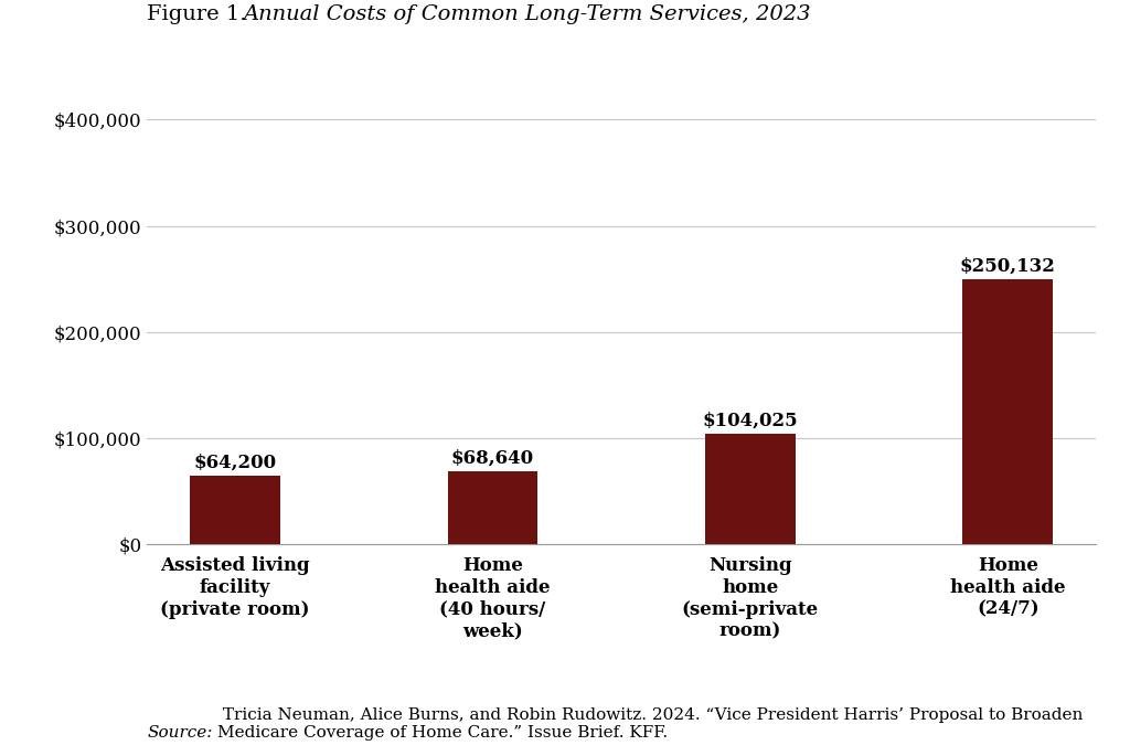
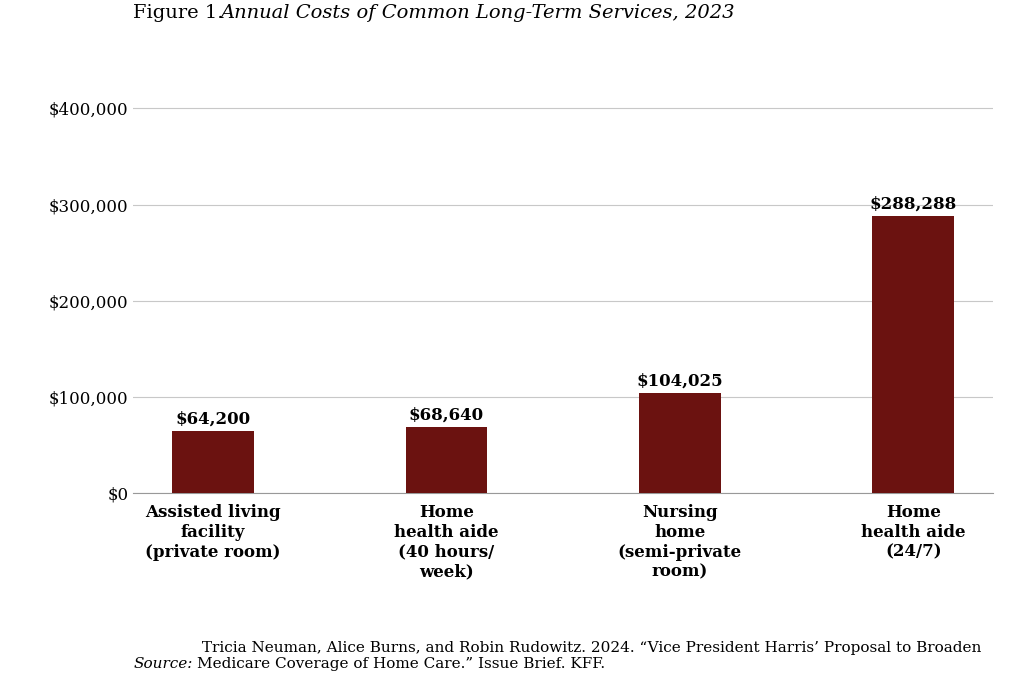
Home health aide (24/7): $250,132 -> $288,288
